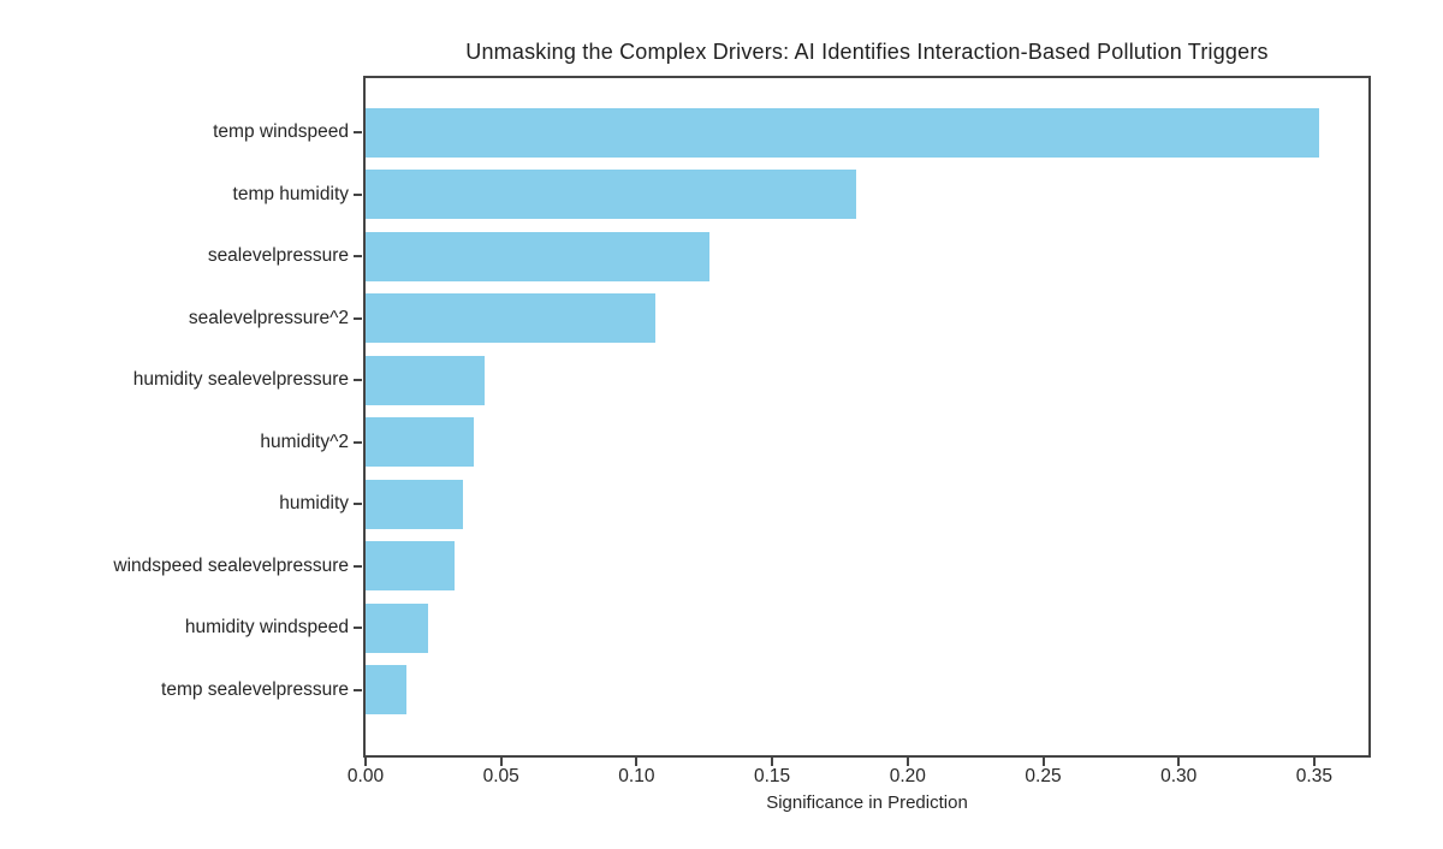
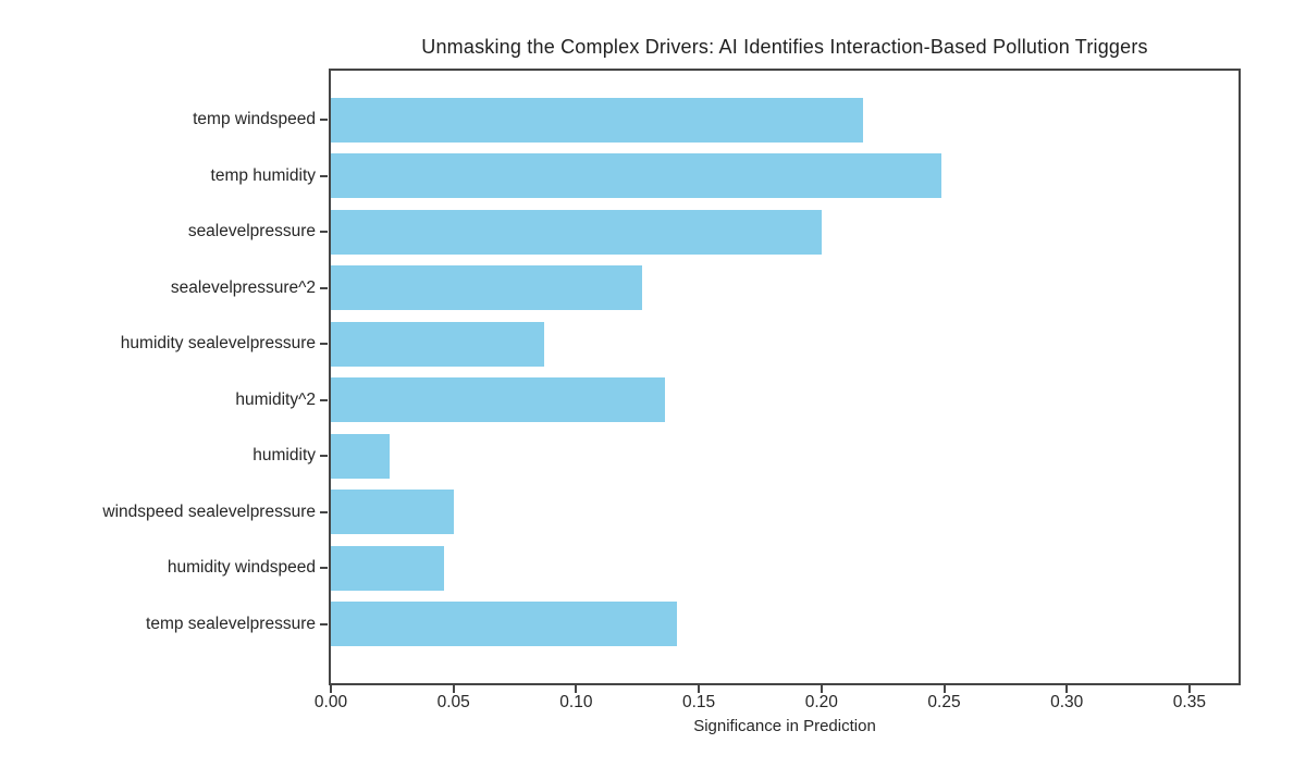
temp windspeed: 0.352 -> 0.217
temp humidity: 0.181 -> 0.249
sealevelpressure: 0.127 -> 0.200
sealevelpressure^2: 0.107 -> 0.127
humidity sealevelpressure: 0.044 -> 0.087
humidity^2: 0.040 -> 0.136
humidity: 0.036 -> 0.024
windspeed sealevelpressure: 0.033 -> 0.050
humidity windspeed: 0.023 -> 0.046
temp sealevelpressure: 0.015 -> 0.141
